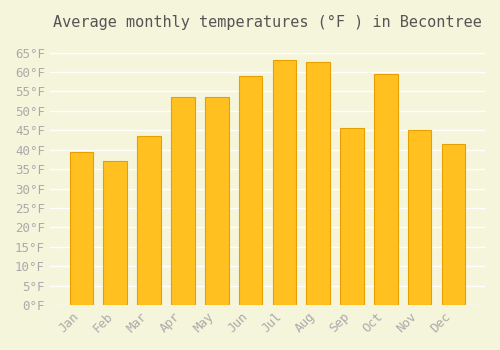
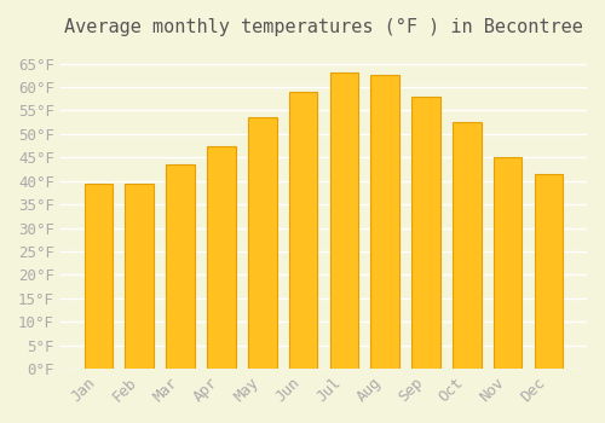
Feb: 37.0°F -> 39.5°F
Apr: 53.5°F -> 47.5°F
Sep: 45.5°F -> 58.0°F
Oct: 59.5°F -> 52.5°F
